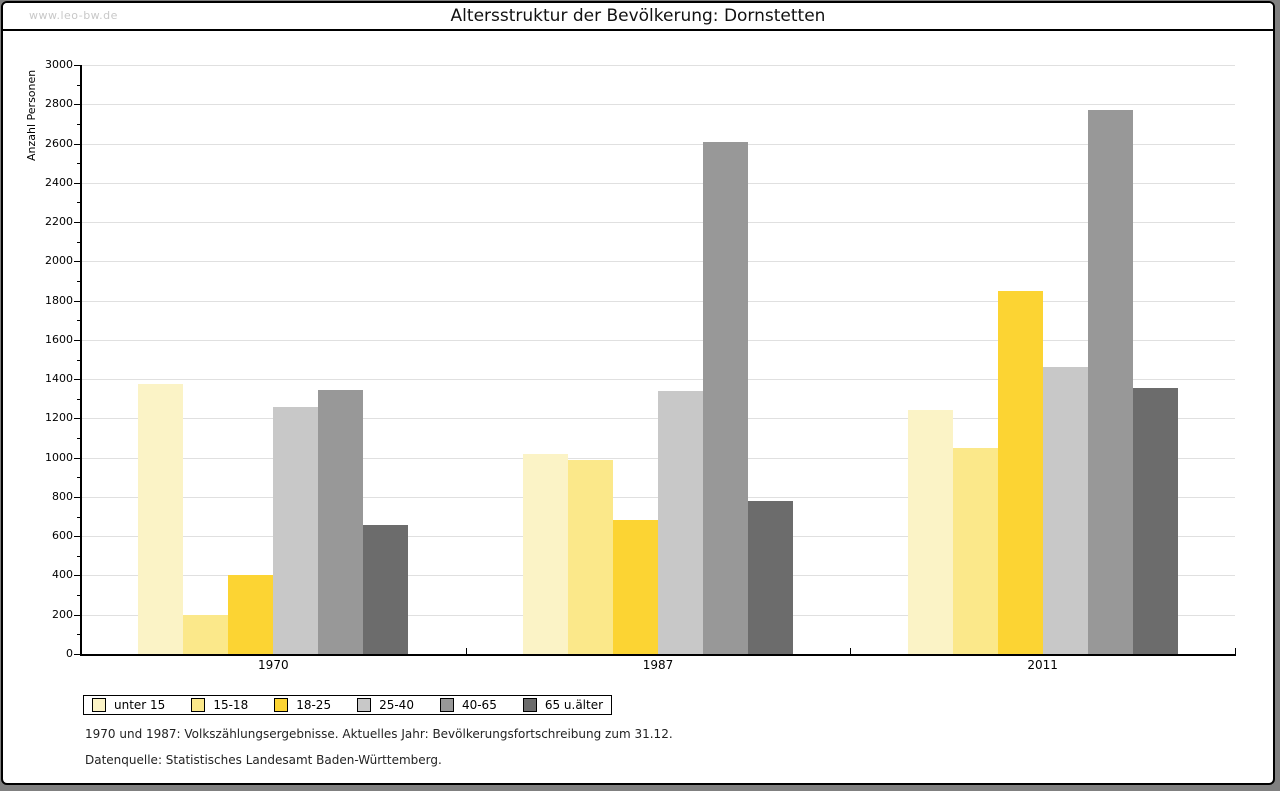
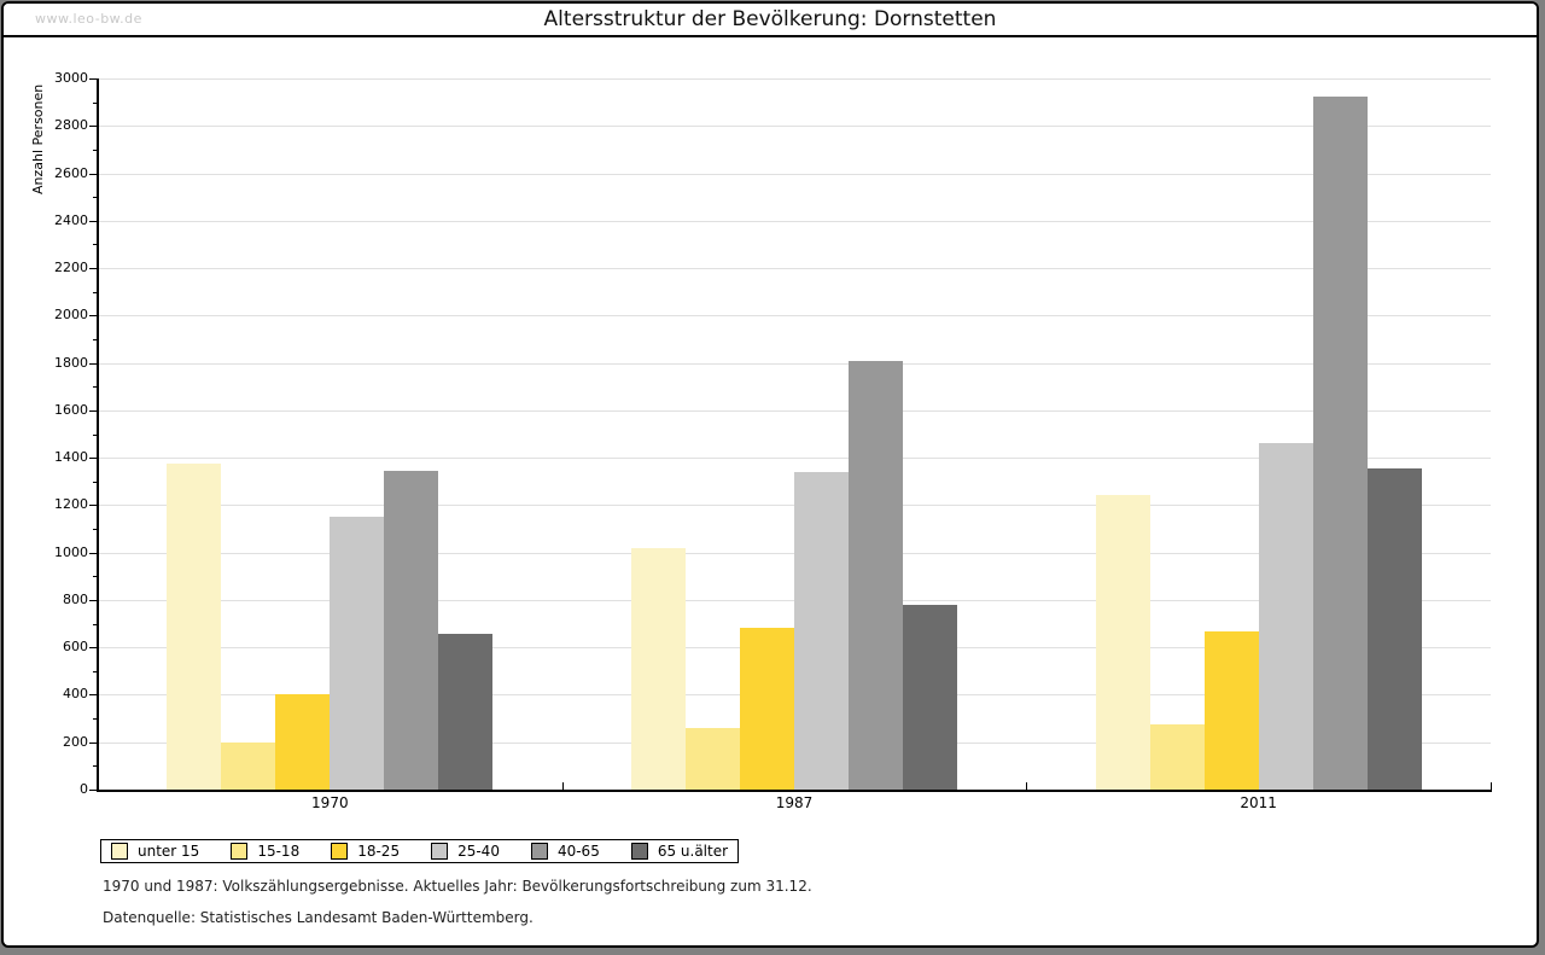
25-40/1970: 1260 -> 1150
15-18/1987: 990 -> 260
40-65/1987: 2610 -> 1810
15-18/2011: 1050 -> 280
18-25/2011: 1850 -> 660
40-65/2011: 2770 -> 2920
